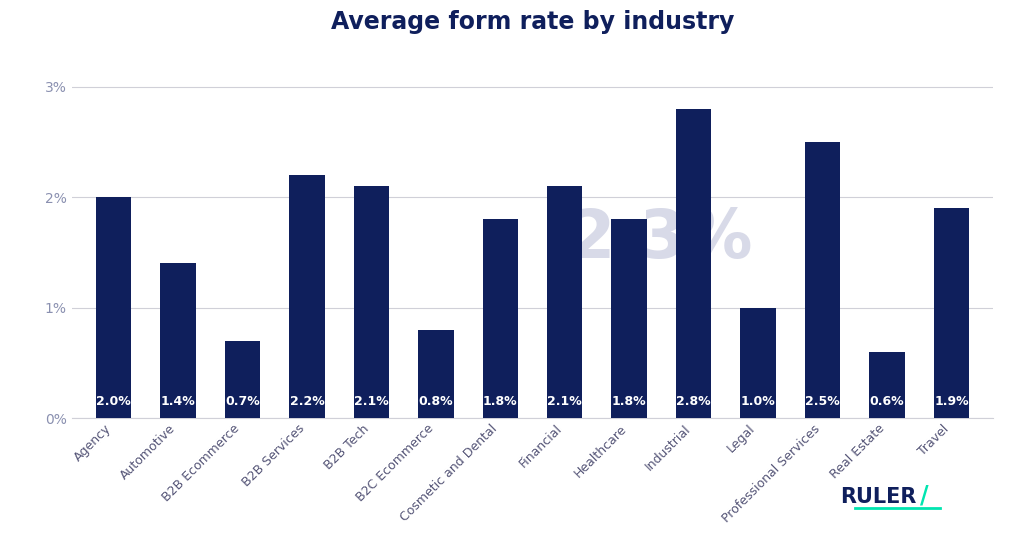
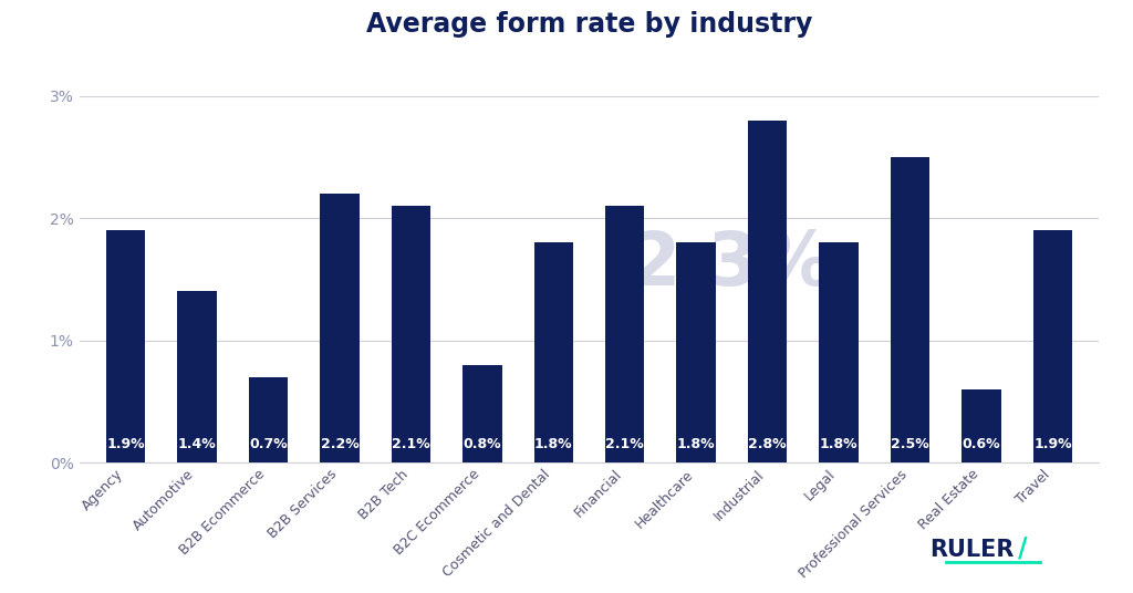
Agency: 2.0% -> 1.9%
Legal: 1.0% -> 1.8%
